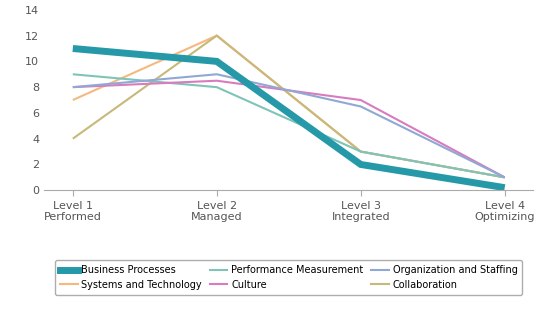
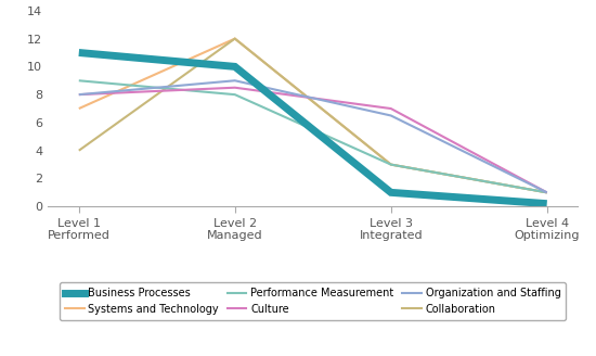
Business Processes/Level 3 Integrated: 2.0 -> 1.0
